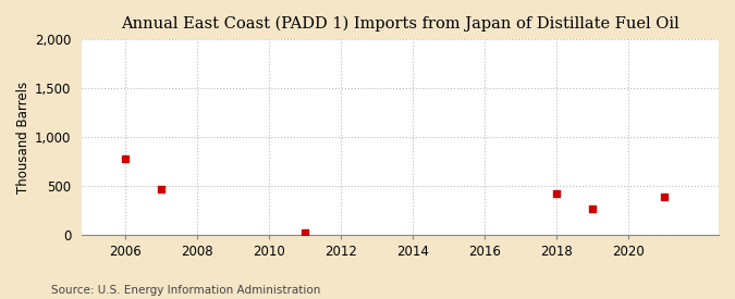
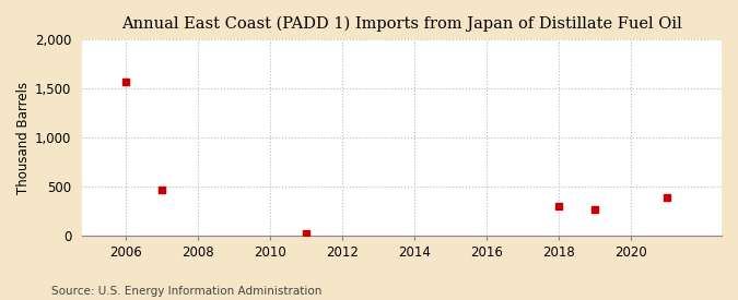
2006: 780 -> 1,570
2018: 420 -> 300
